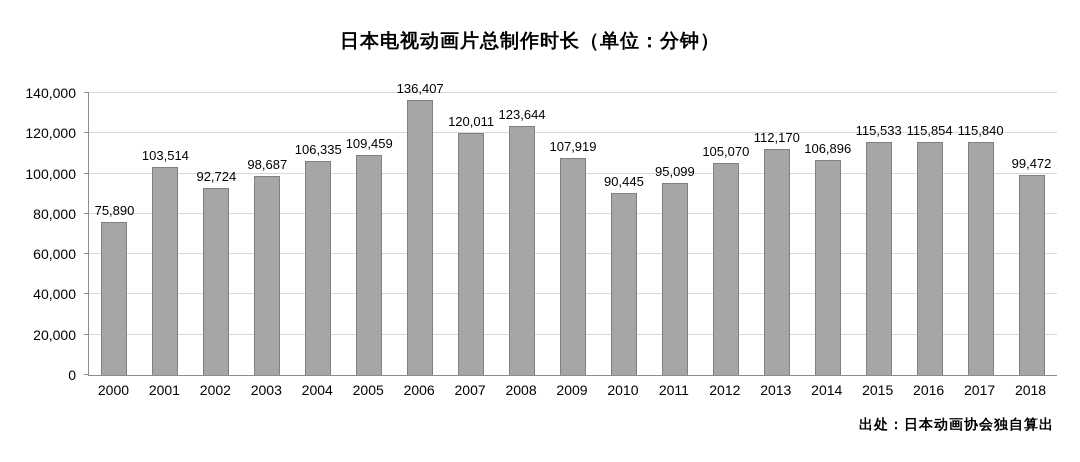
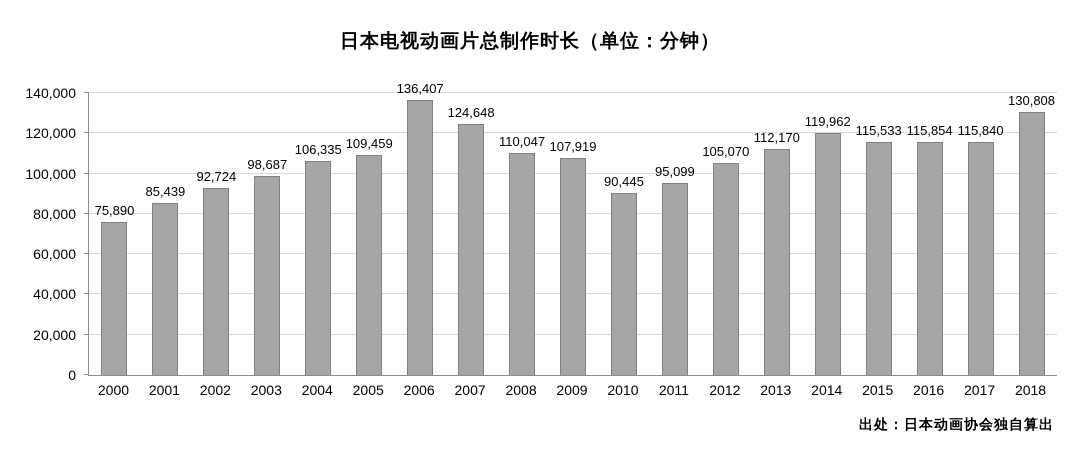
2001: 103,514 -> 85,439
2007: 120,011 -> 124,648
2008: 123,644 -> 110,047
2014: 106,896 -> 119,962
2018: 99,472 -> 130,808
